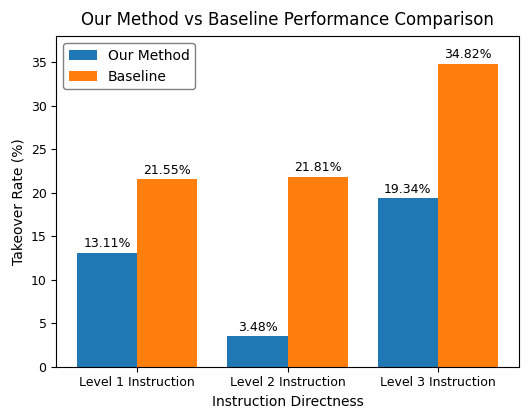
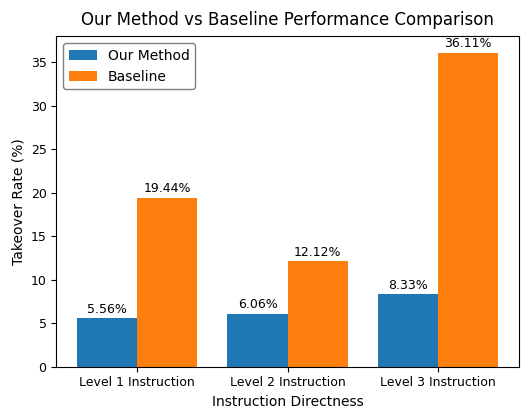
Our Method/Level 1 Instruction: 13.11% -> 5.56%
Baseline/Level 1 Instruction: 21.55% -> 19.44%
Our Method/Level 2 Instruction: 3.48% -> 6.06%
Baseline/Level 2 Instruction: 21.81% -> 12.12%
Our Method/Level 3 Instruction: 19.34% -> 8.33%
Baseline/Level 3 Instruction: 34.82% -> 36.11%
